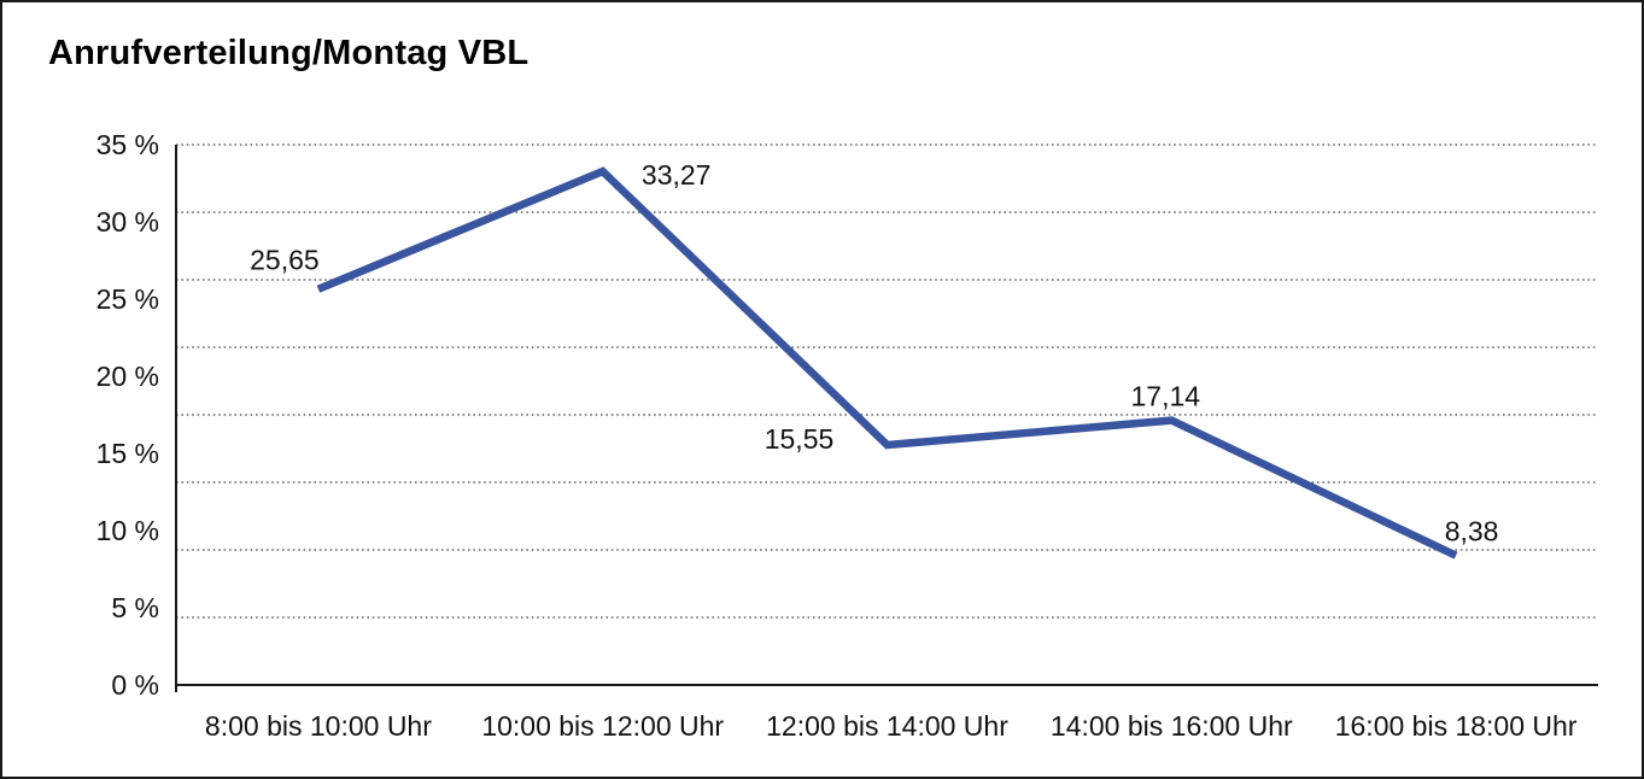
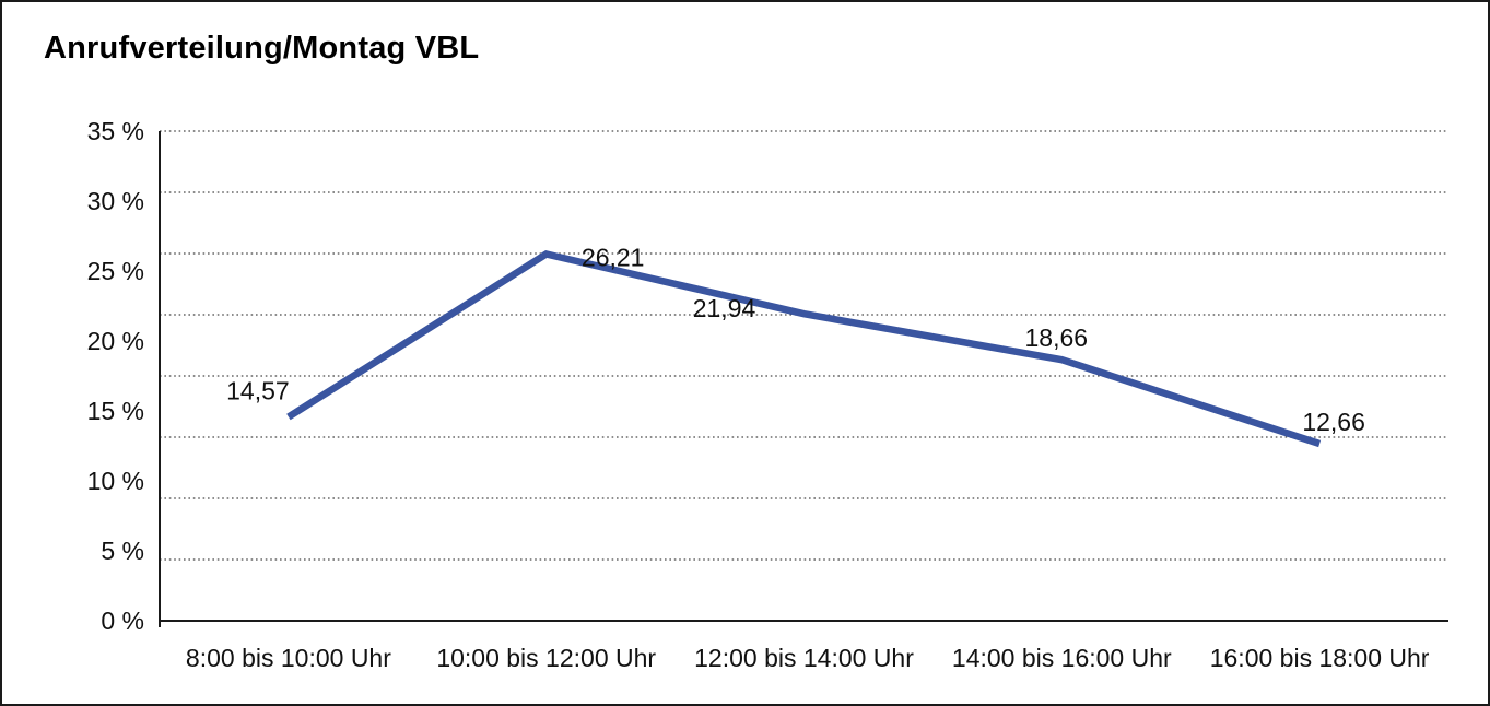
8:00 bis 10:00 Uhr: 25,65 -> 14,57
10:00 bis 12:00 Uhr: 33,27 -> 26,21
12:00 bis 14:00 Uhr: 15,55 -> 21,94
14:00 bis 16:00 Uhr: 17,14 -> 18,66
16:00 bis 18:00 Uhr: 8,38 -> 12,66
